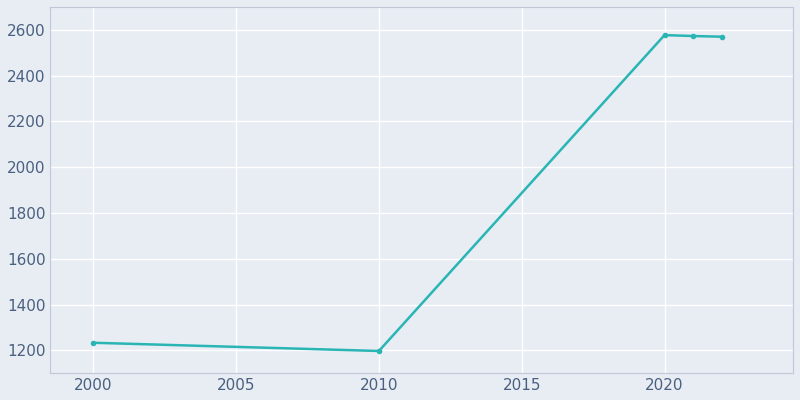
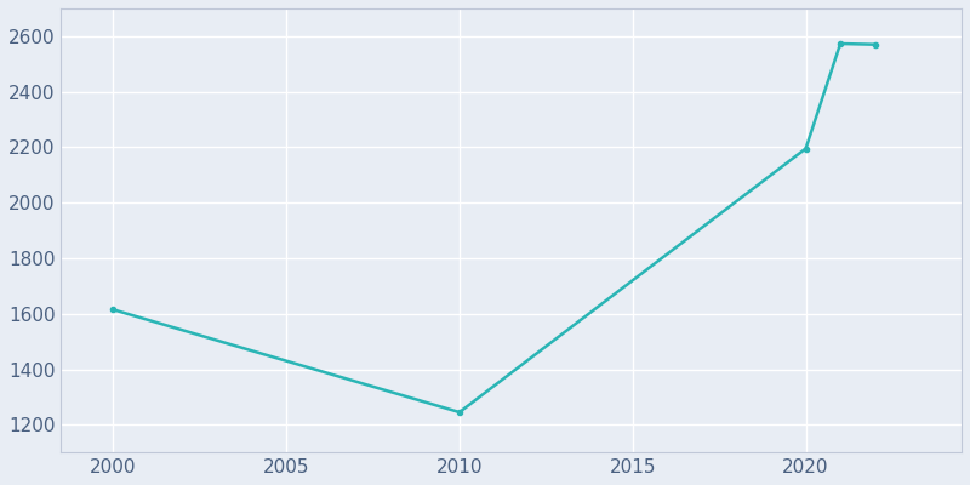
2000: 1233 -> 1615
2010: 1197 -> 1245
2020: 2577 -> 2195
